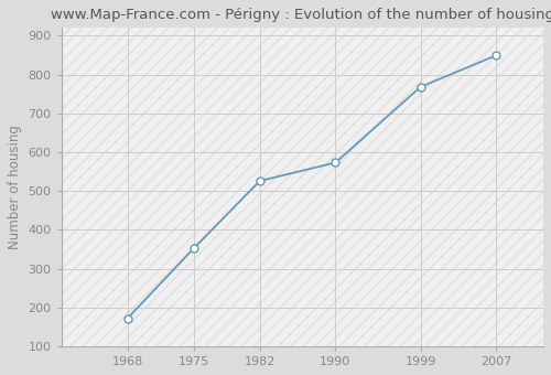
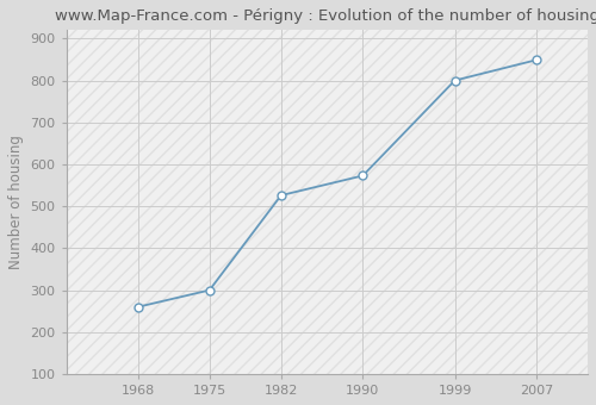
1968: 172 -> 260
1975: 352 -> 300
1999: 768 -> 800
